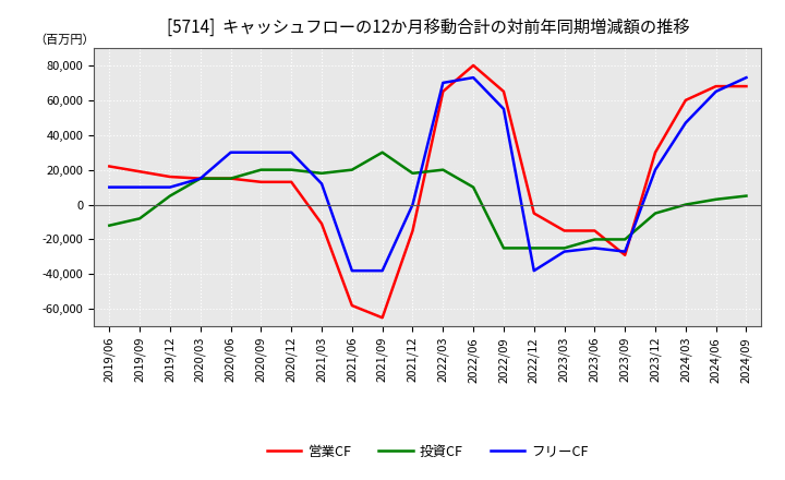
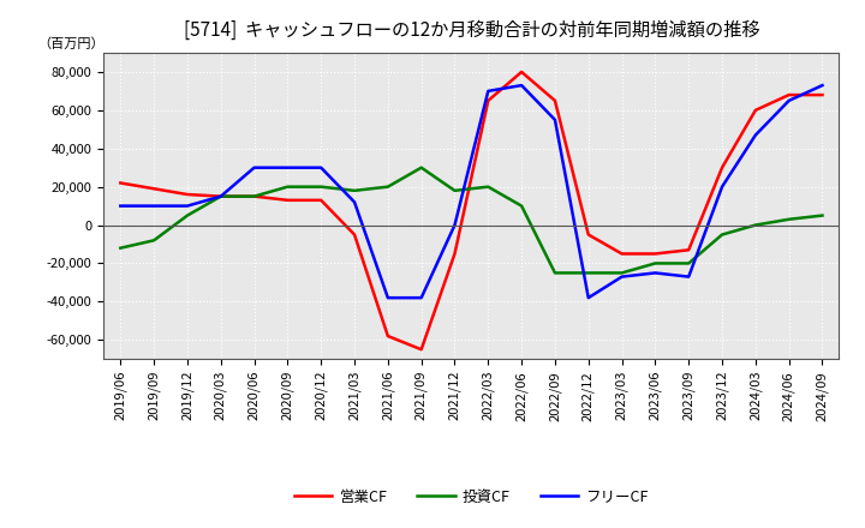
営業CF/2021/03: -11,000 -> -5,000
営業CF/2023/09: -29,000 -> -13,000
